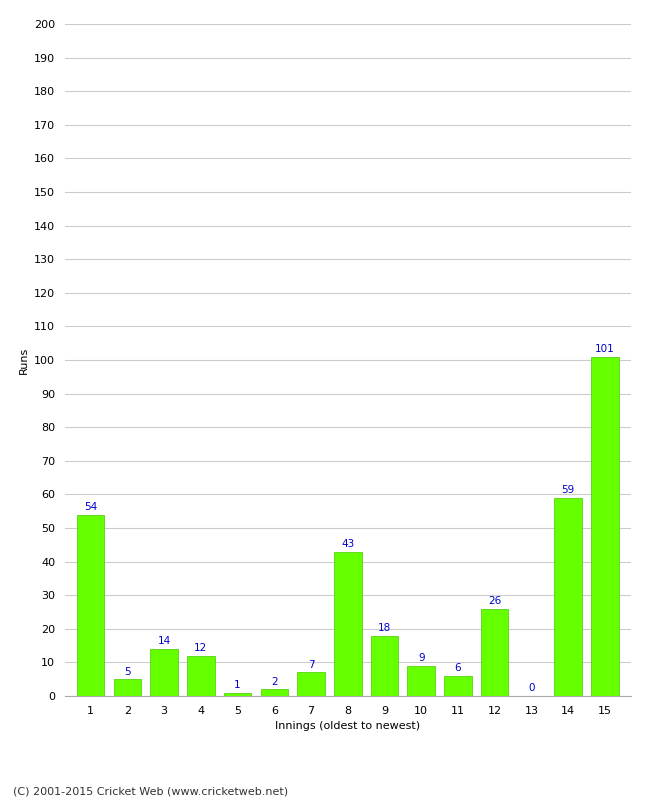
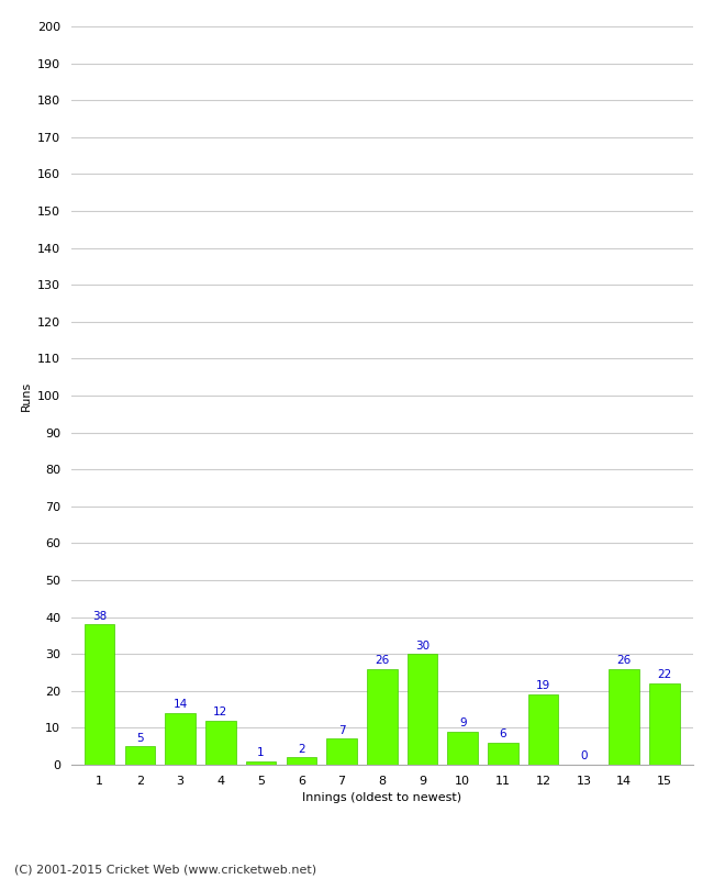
1: 54 -> 38
8: 43 -> 26
9: 18 -> 30
12: 26 -> 19
14: 59 -> 26
15: 101 -> 22
